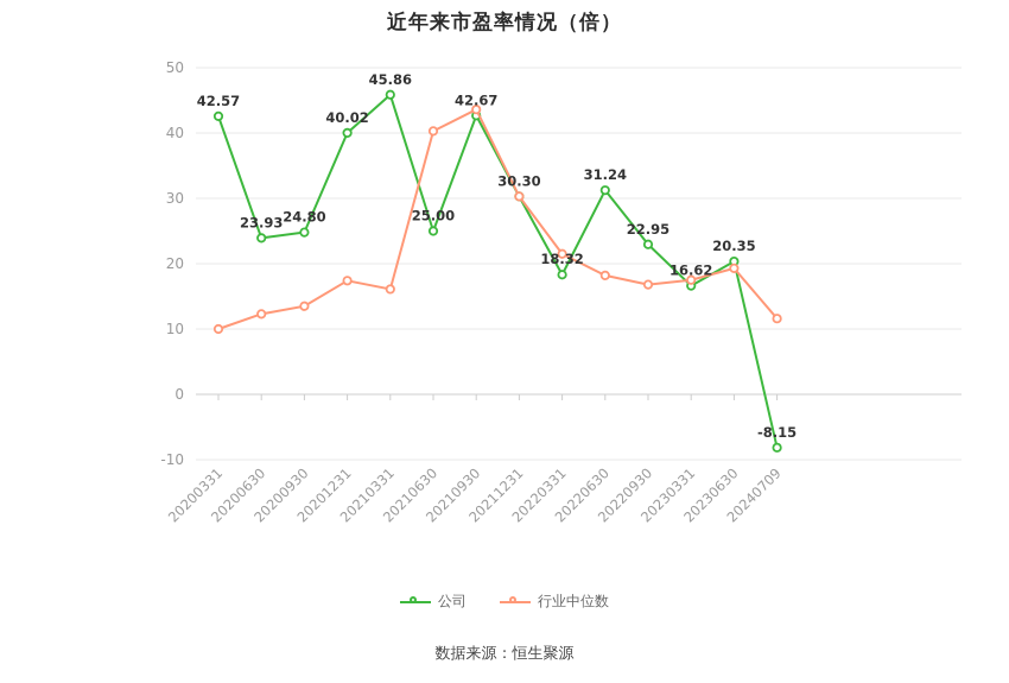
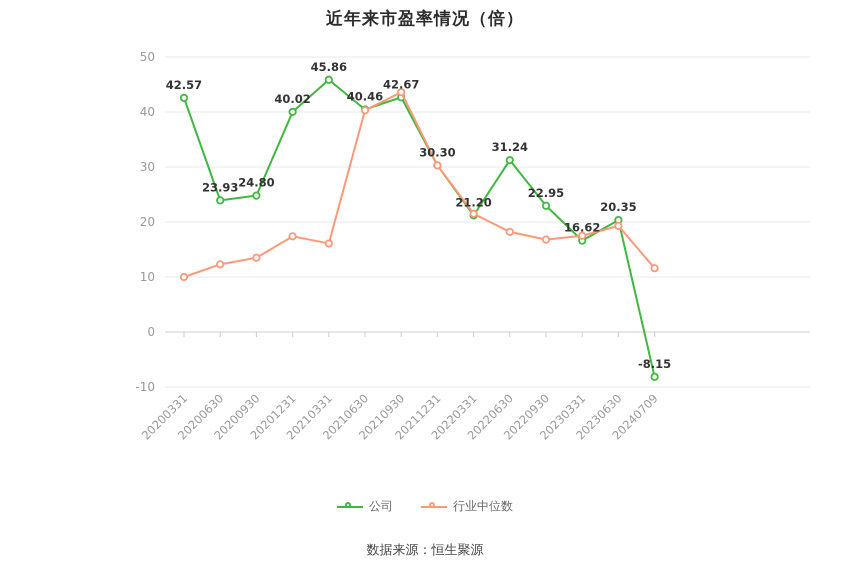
公司/20210630: 25.00 -> 40.46
公司/20220331: 18.32 -> 21.20
